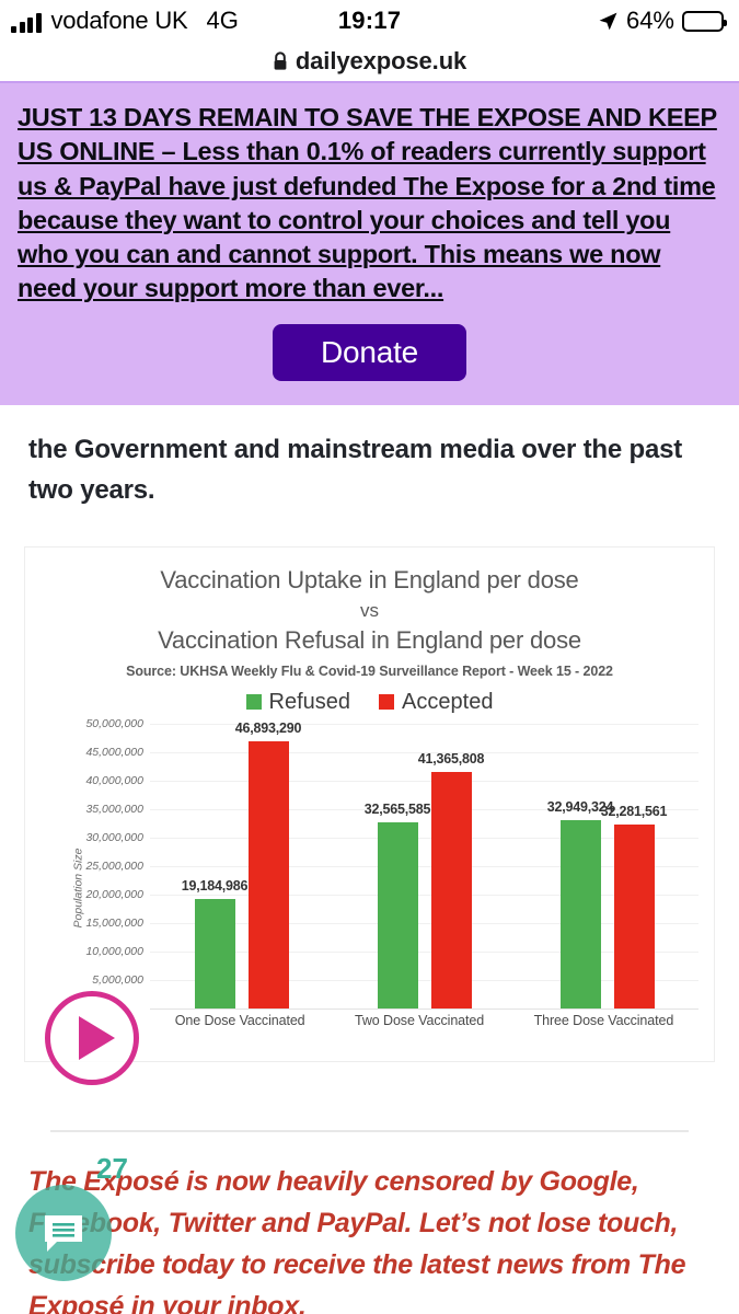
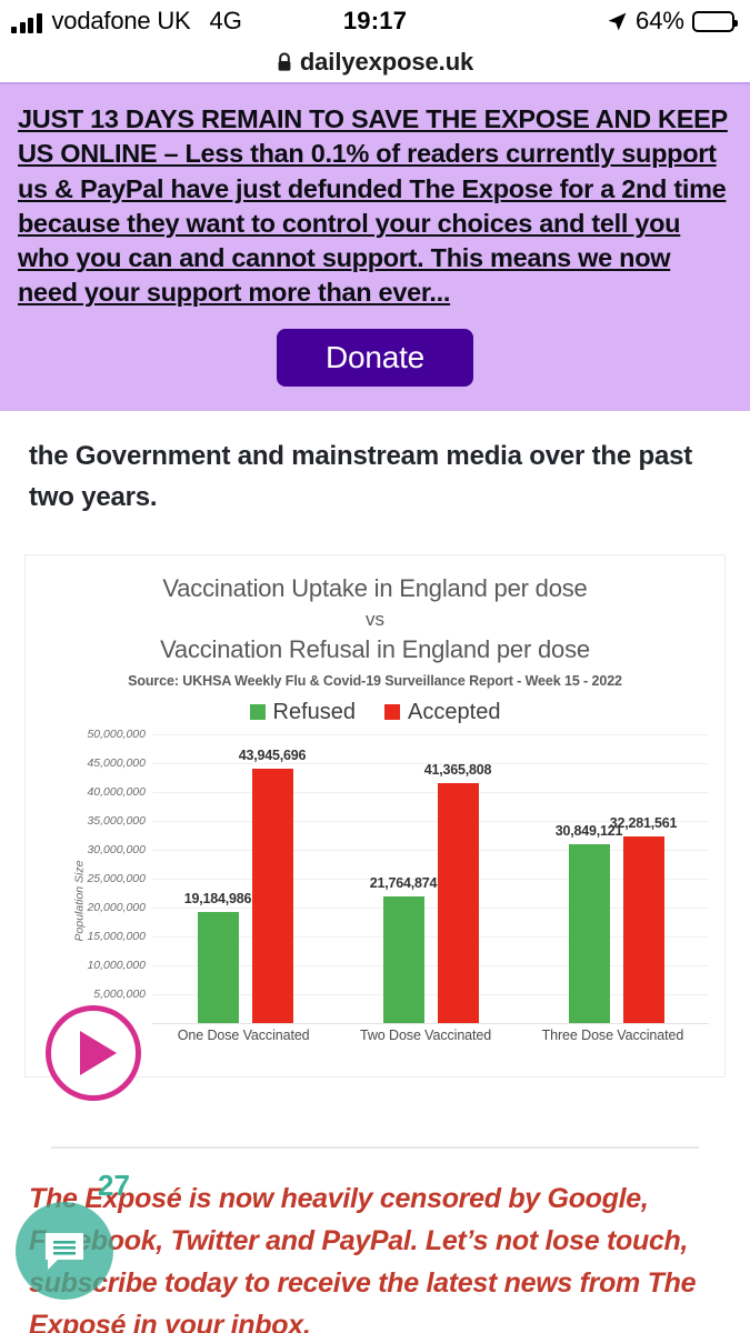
Accepted/One Dose Vaccinated: 46,893,290 -> 43,945,696
Refused/Two Dose Vaccinated: 32,565,585 -> 21,764,874
Refused/Three Dose Vaccinated: 32,949,324 -> 30,849,121
